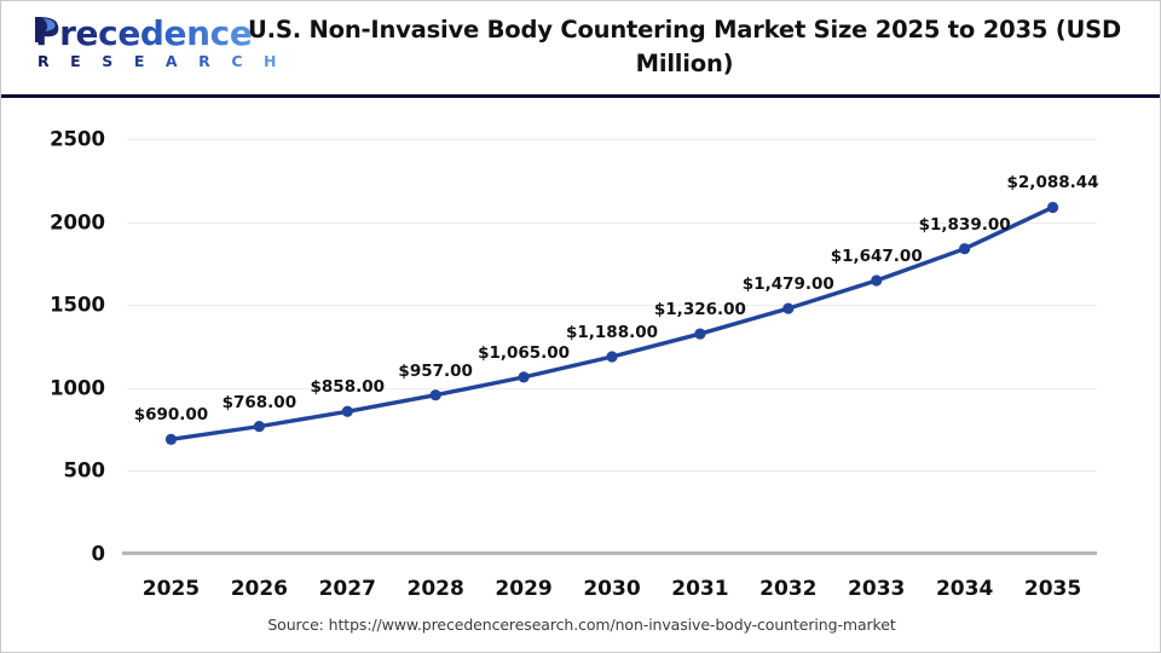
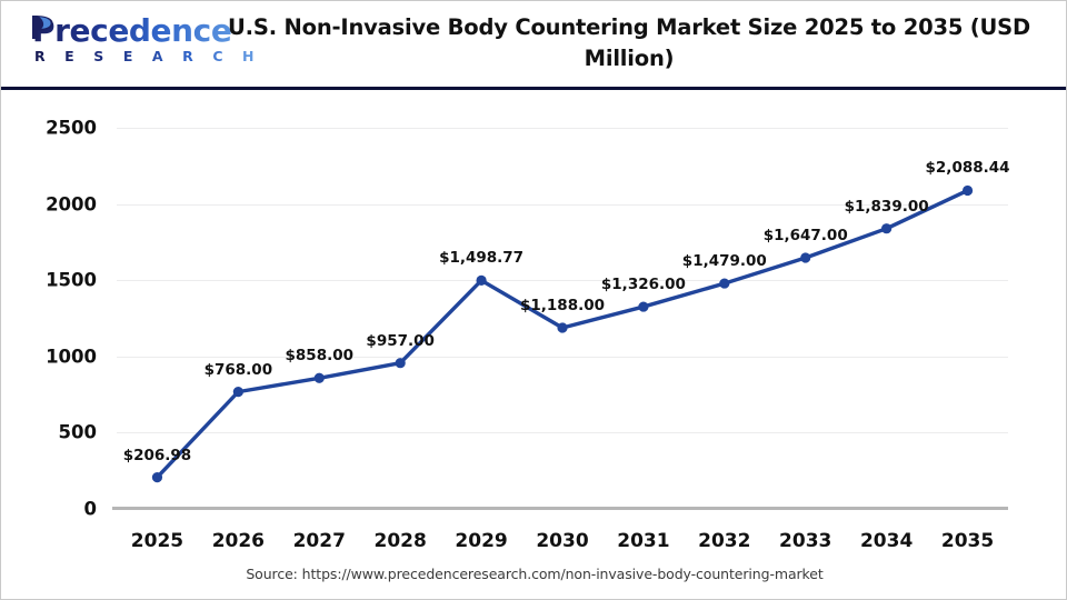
2025: $690.00 -> $206.98
2029: $1,065.00 -> $1,498.77
